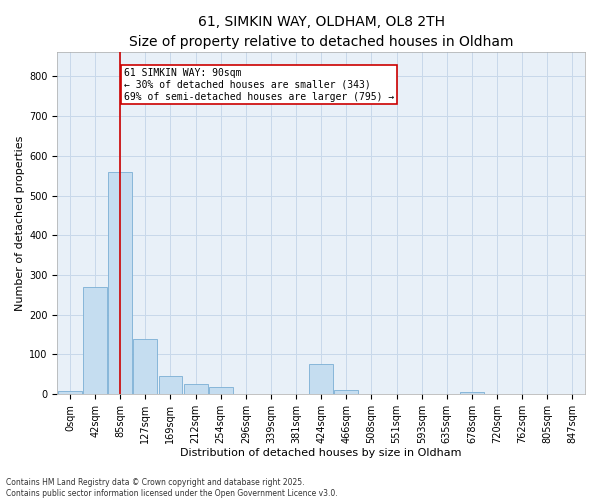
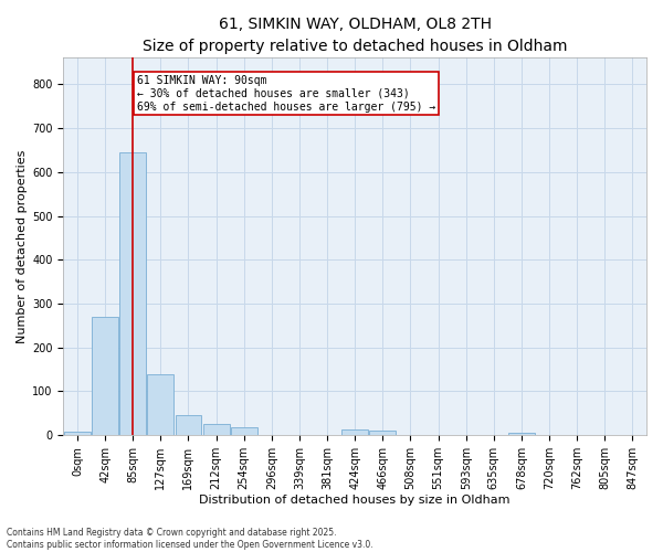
85sqm: 560 -> 645
424sqm: 75 -> 13
